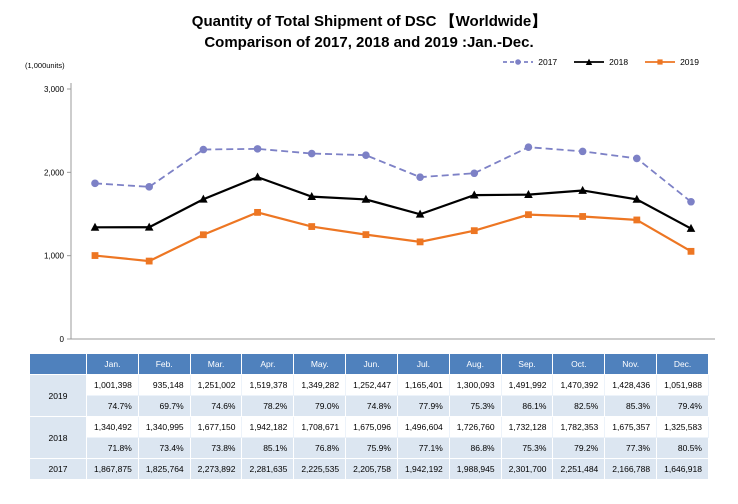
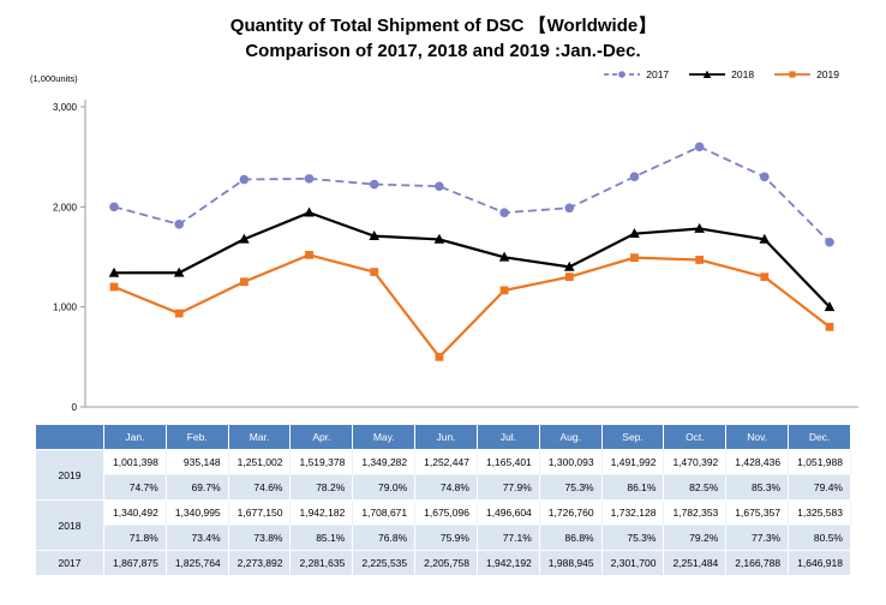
2017/Jan.: 1900 -> 2000
2019/Jan.: 1000 -> 1200
2019/Jun.: 1300 -> 500
2018/Aug.: 1700 -> 1400
2017/Oct.: 2300 -> 2600
2017/Nov.: 2200 -> 2300
2019/Nov.: 1400 -> 1300
2018/Dec.: 1300 -> 1000
2019/Dec.: 1100 -> 800
